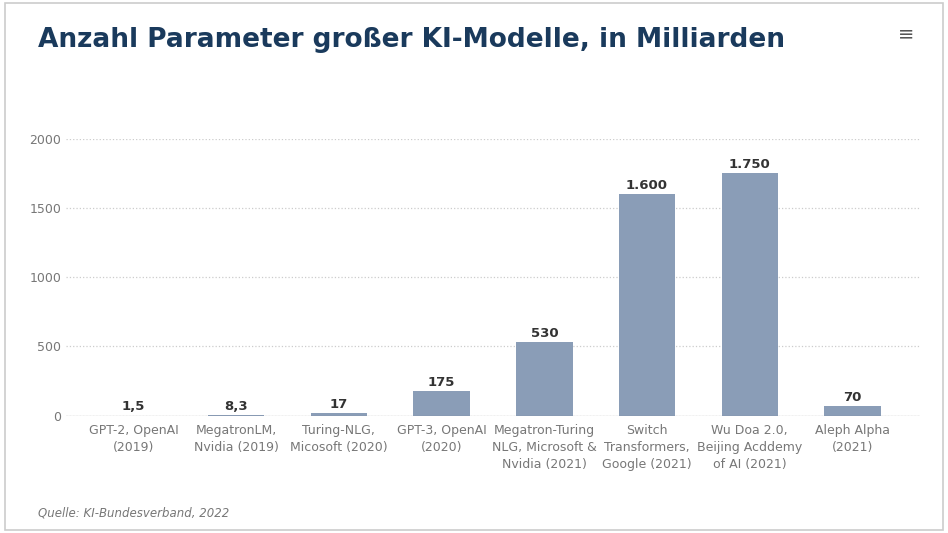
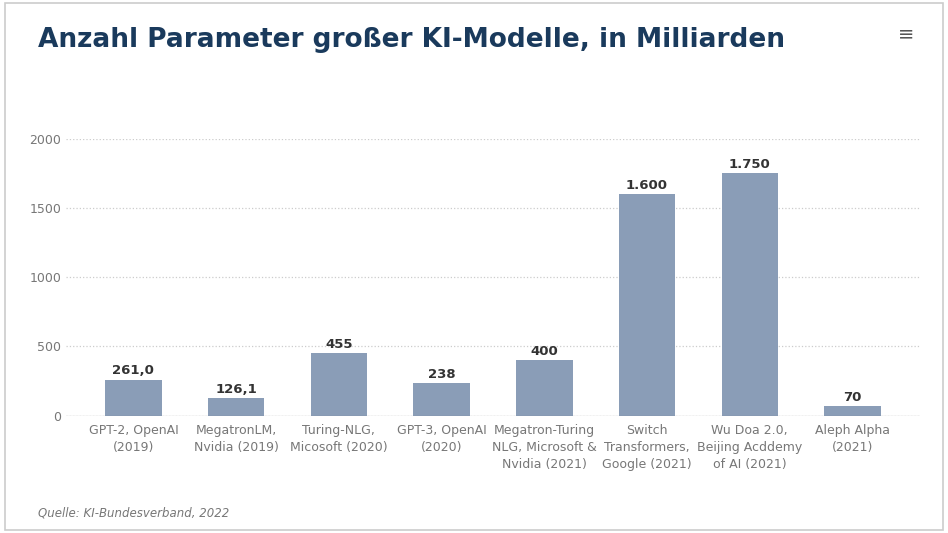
GPT-2, OpenAI (2019): 1,5 -> 261,0
MegatronLM, Nvidia (2019): 8,3 -> 126,1
Turing-NLG, Micosoft (2020): 17 -> 455
GPT-3, OpenAI (2020): 175 -> 238
Megatron-Turing NLG, Microsoft & Nvidia (2021): 530 -> 400
